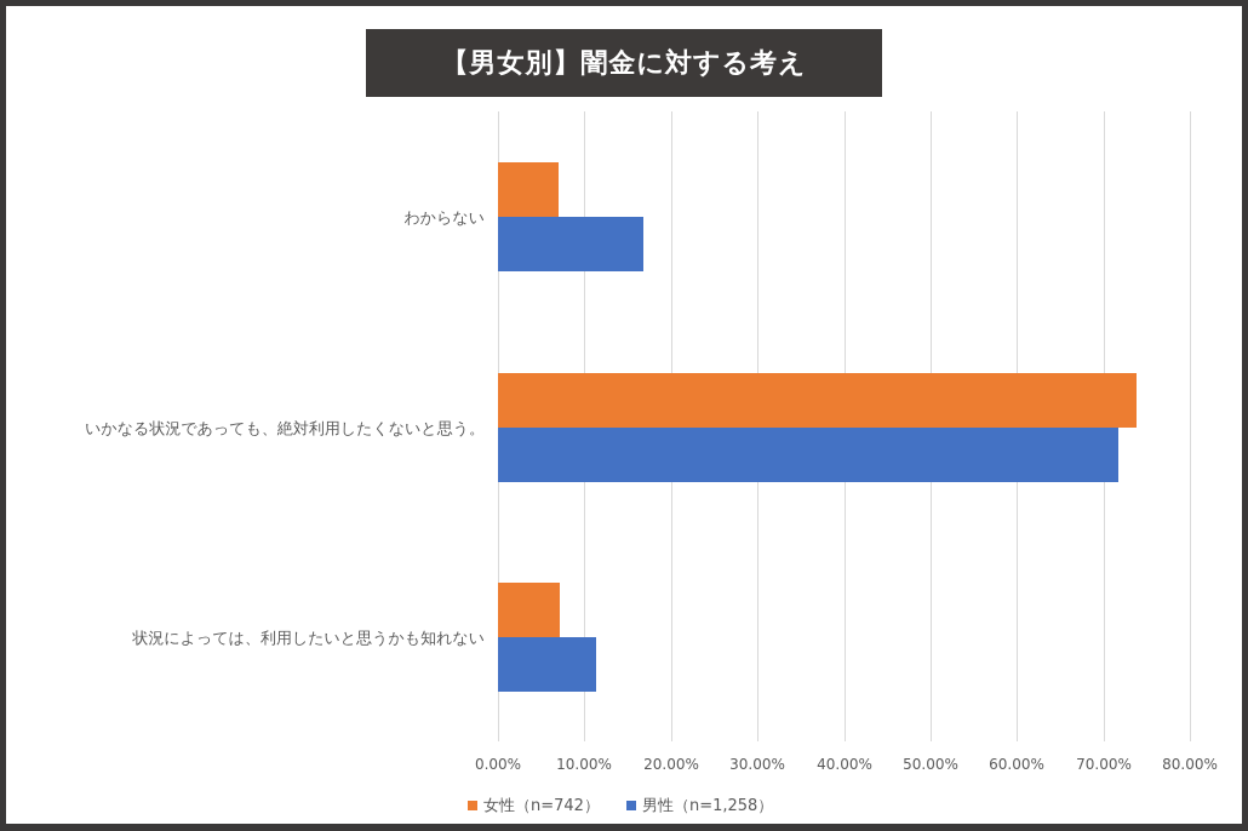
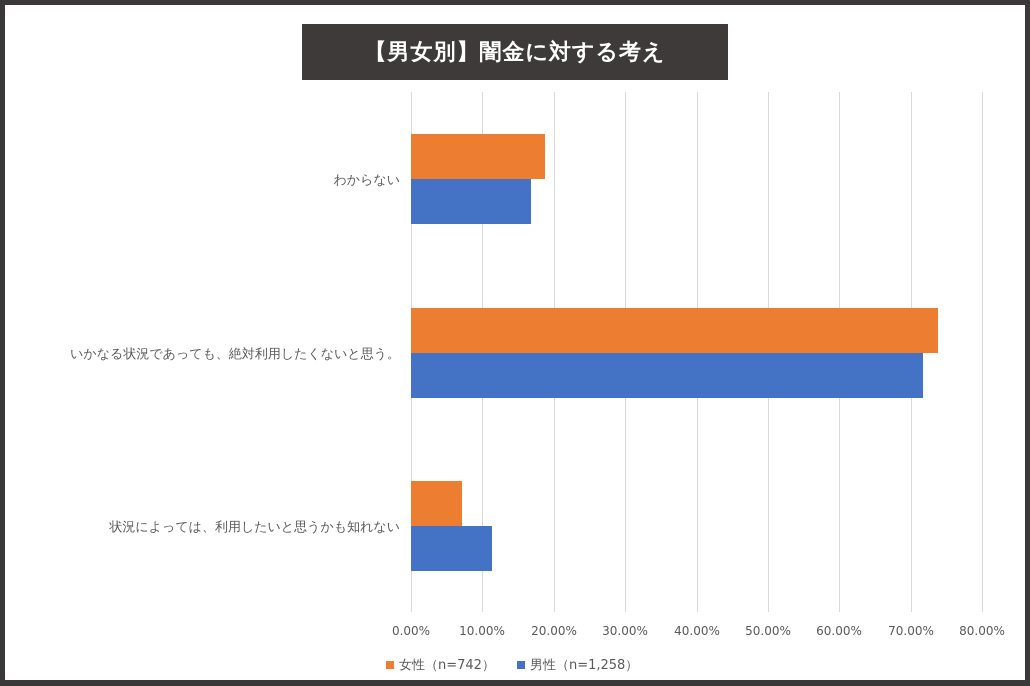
女性（n=742）/わからない: 7% -> 19%
